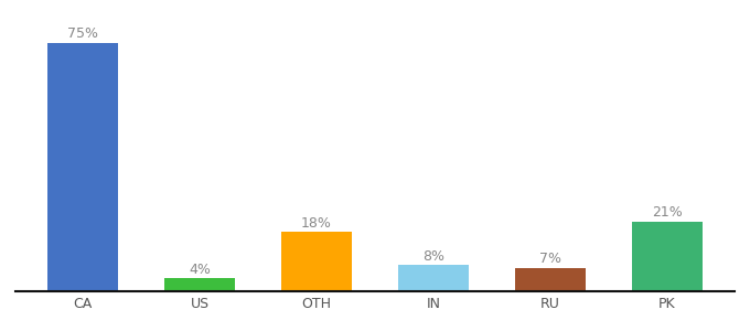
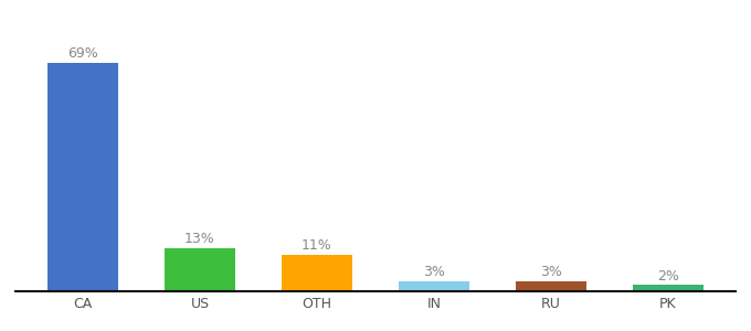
CA: 75% -> 69%
US: 4% -> 13%
OTH: 18% -> 11%
IN: 8% -> 3%
RU: 7% -> 3%
PK: 21% -> 2%
